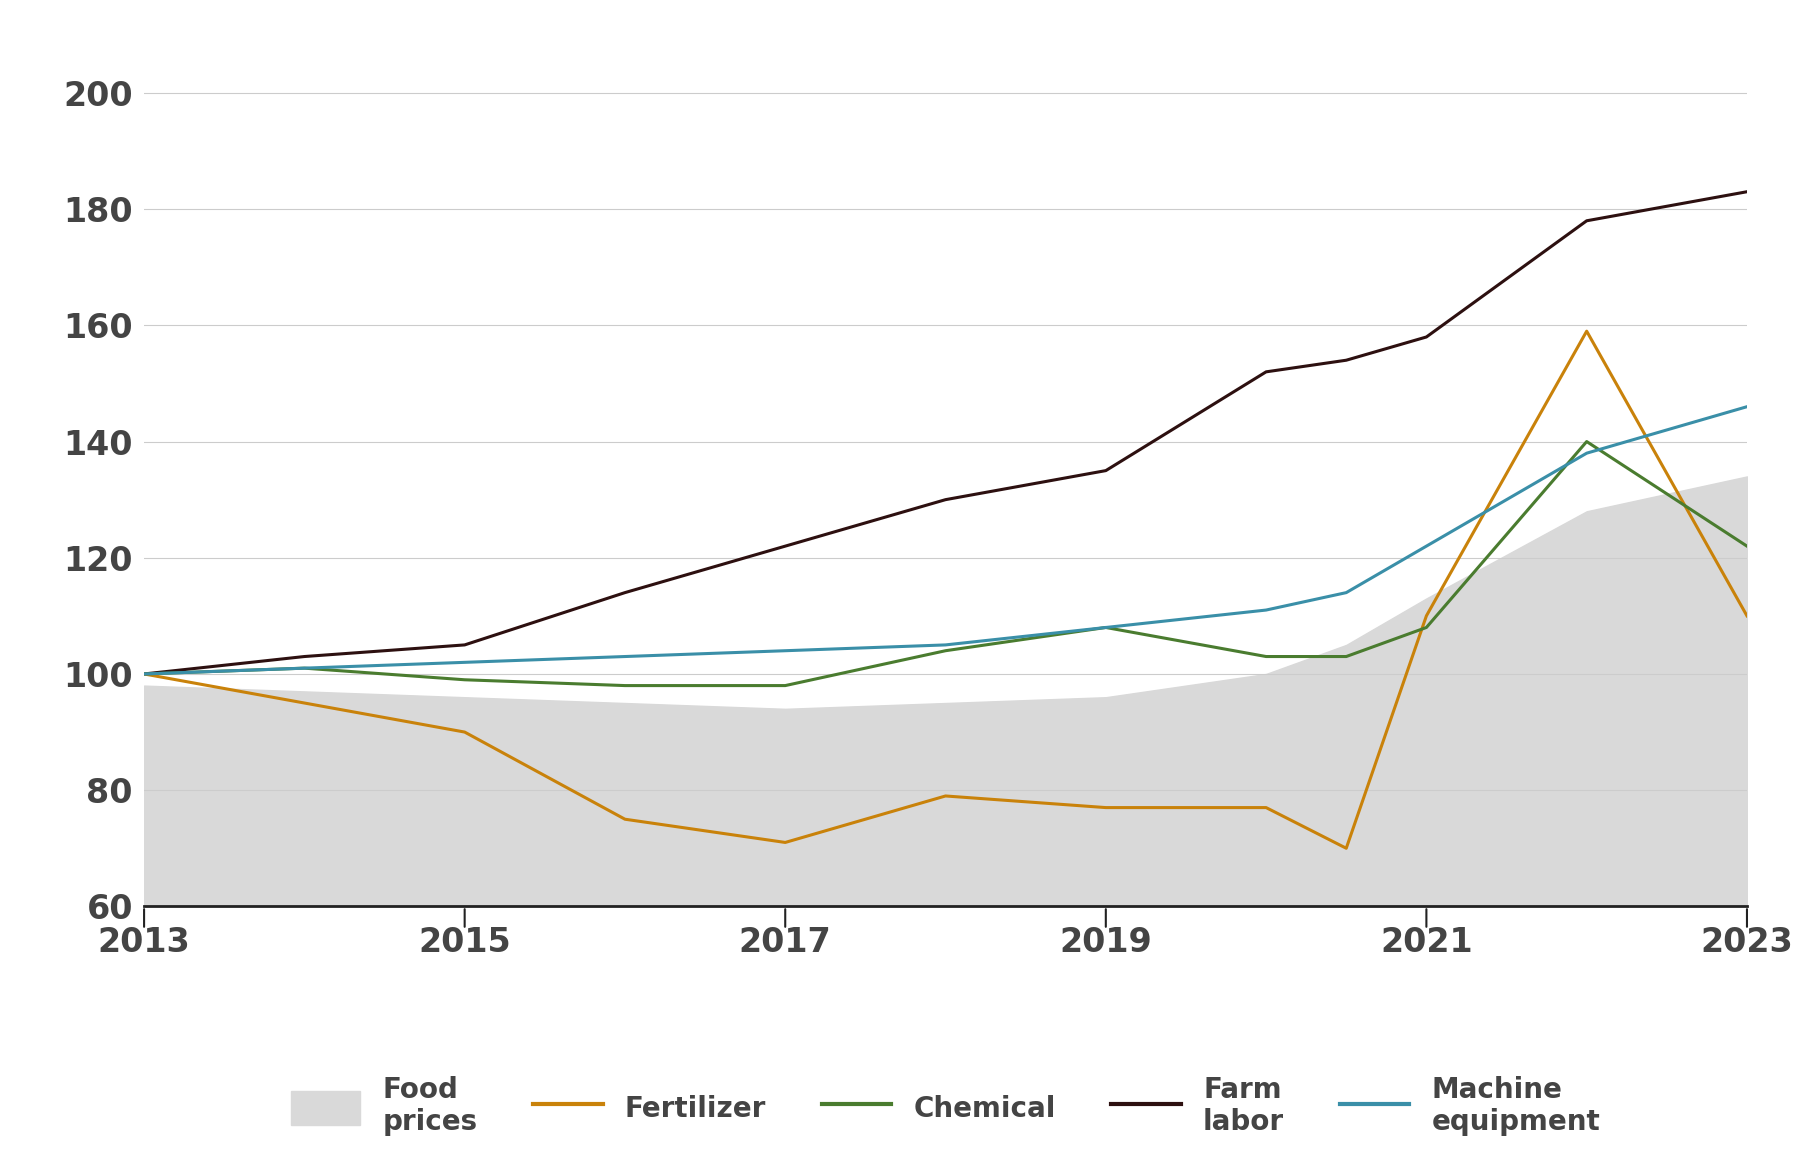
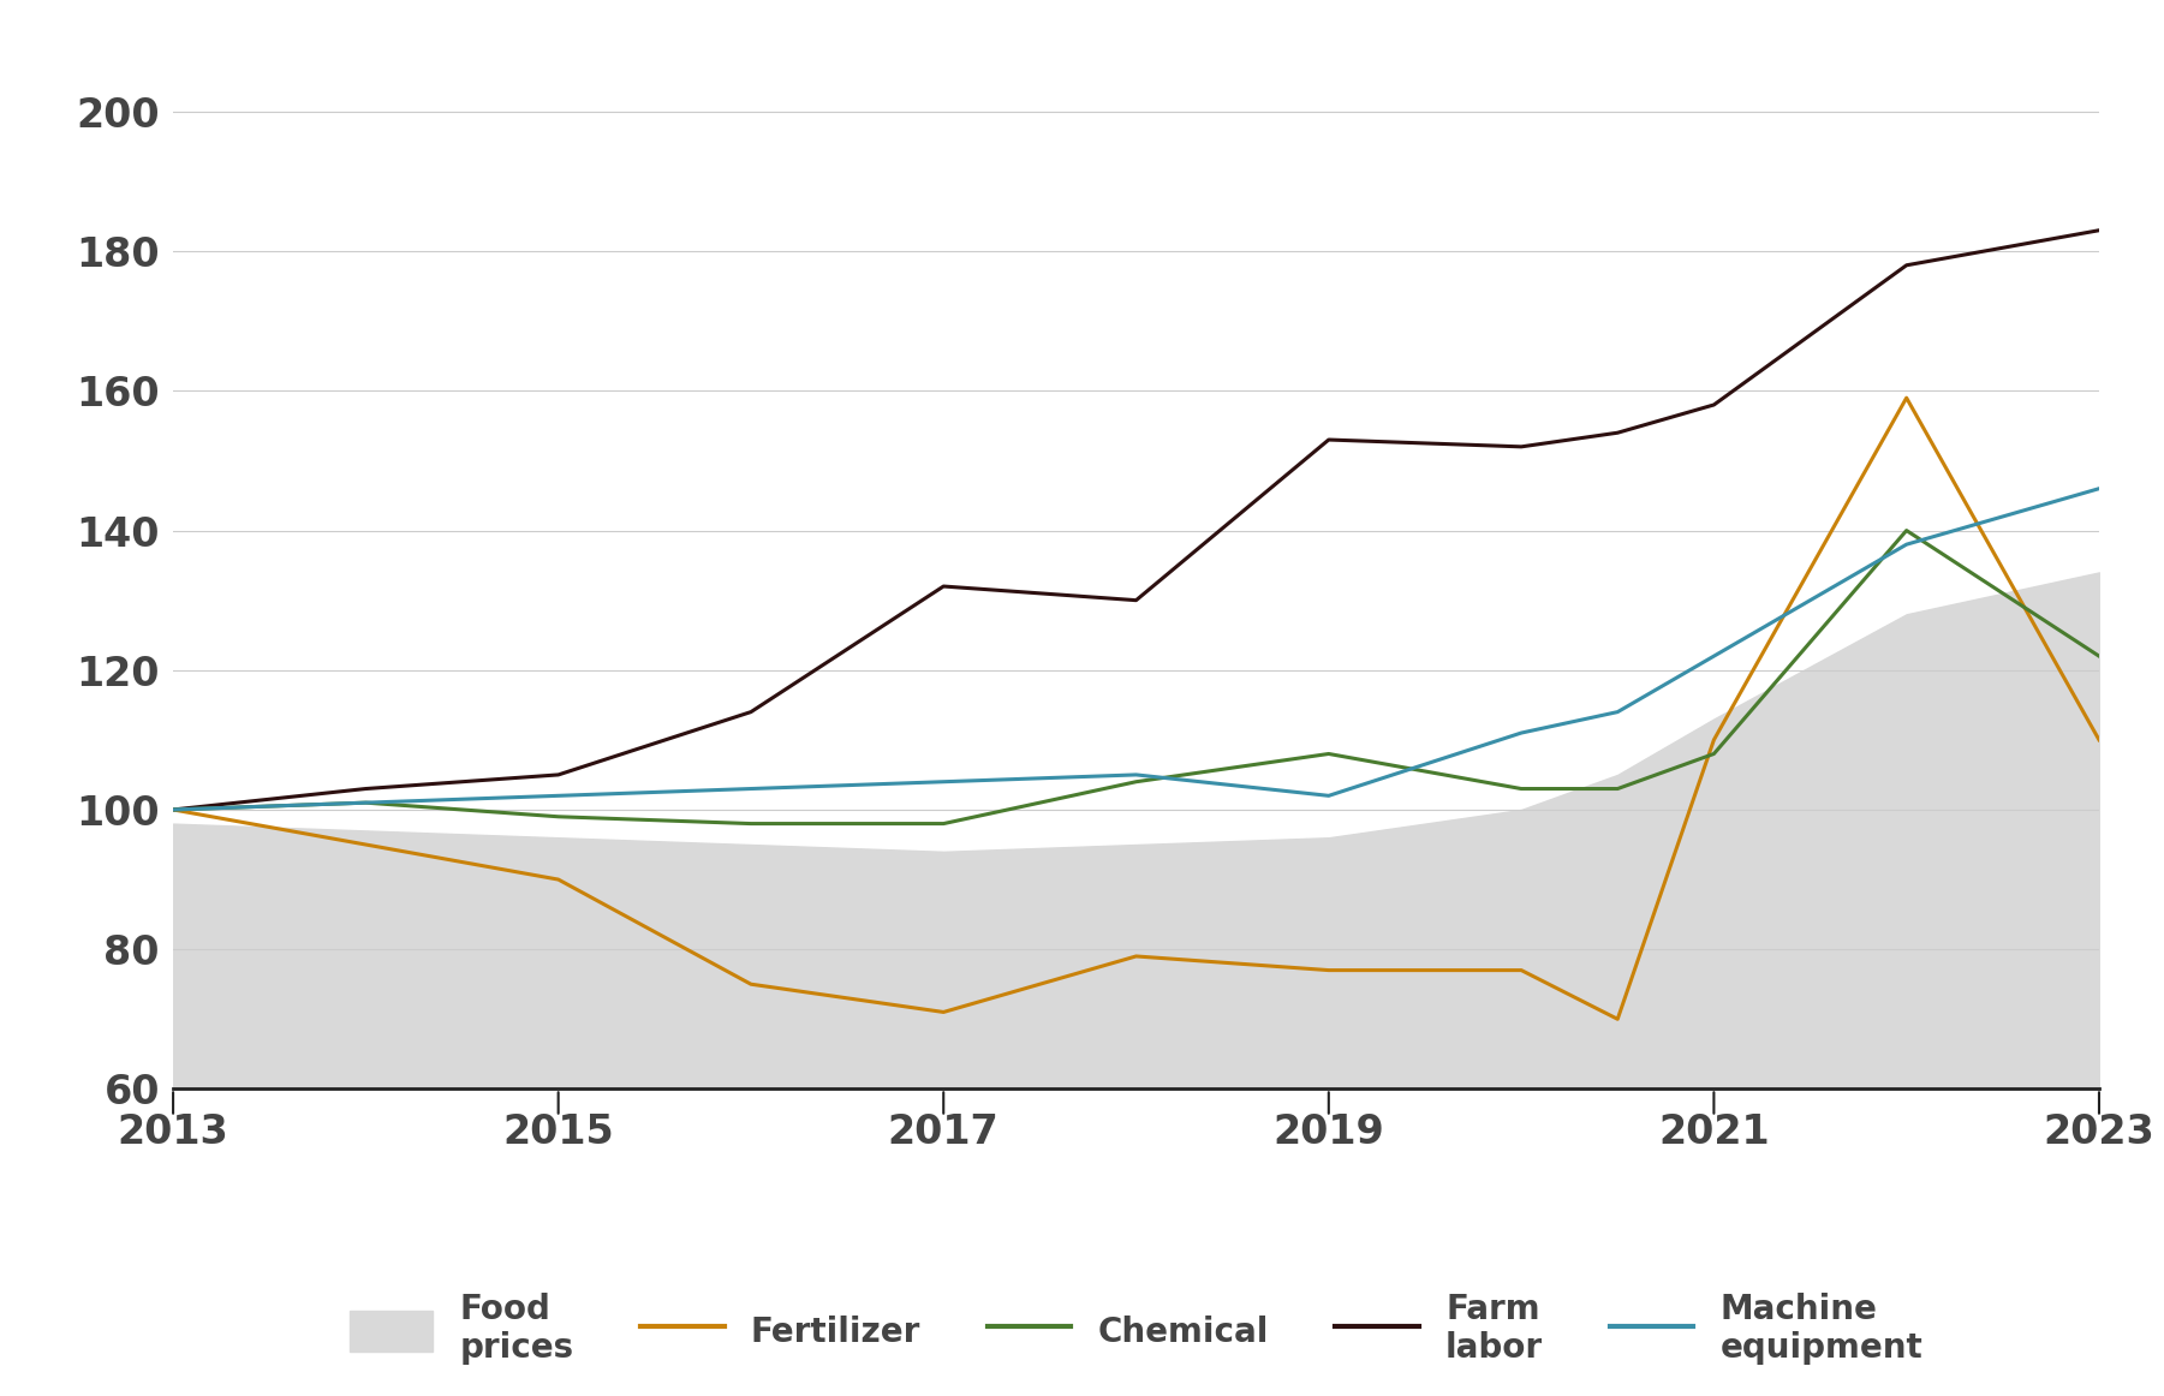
Farm labor/2017: 122 -> 132
Farm labor/2019: 135 -> 153
Machine equipment/2019: 108 -> 102
